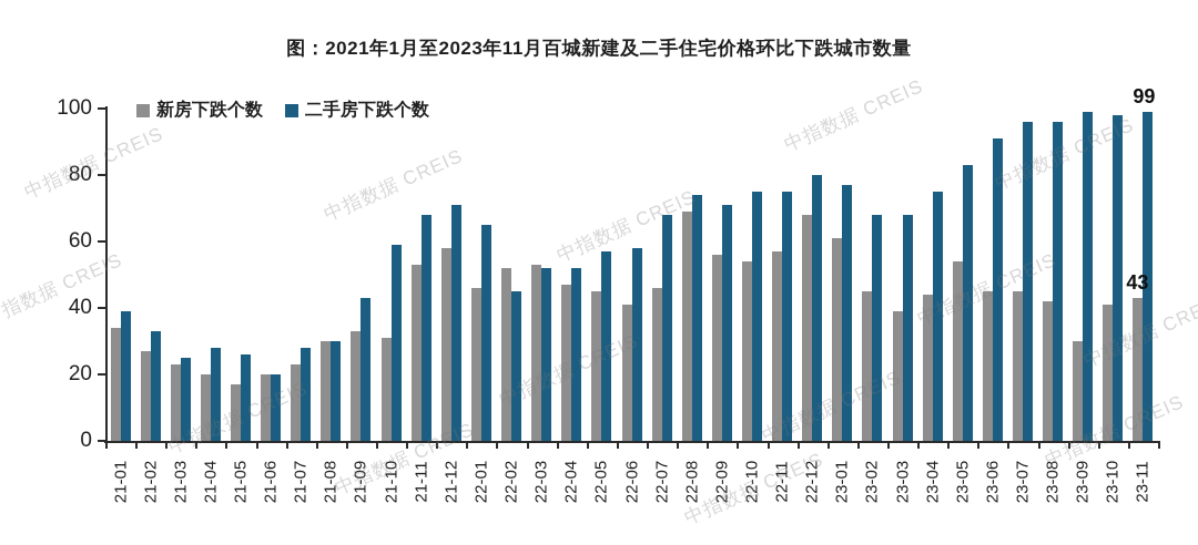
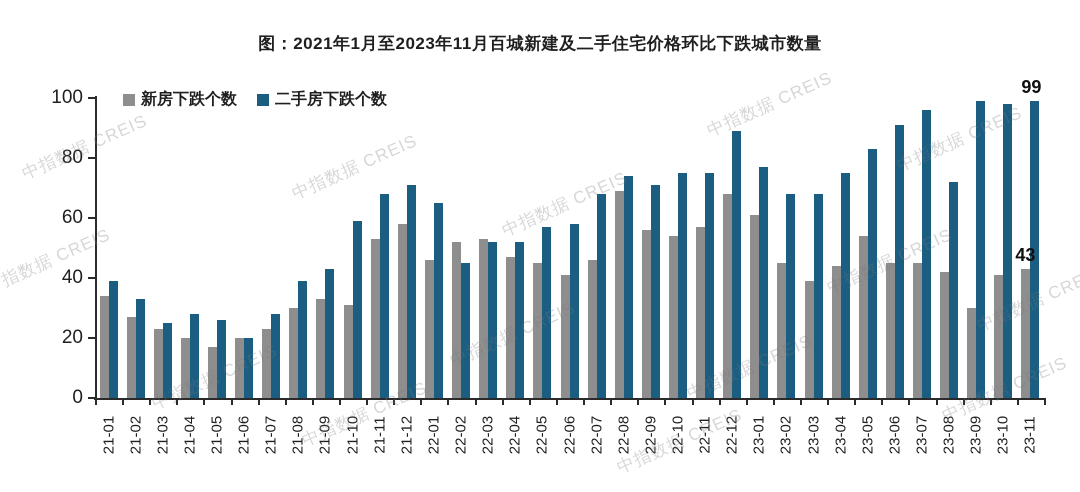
二手房下跌个数/21-08: 30 -> 39
二手房下跌个数/22-12: 80 -> 89
二手房下跌个数/23-08: 96 -> 72
